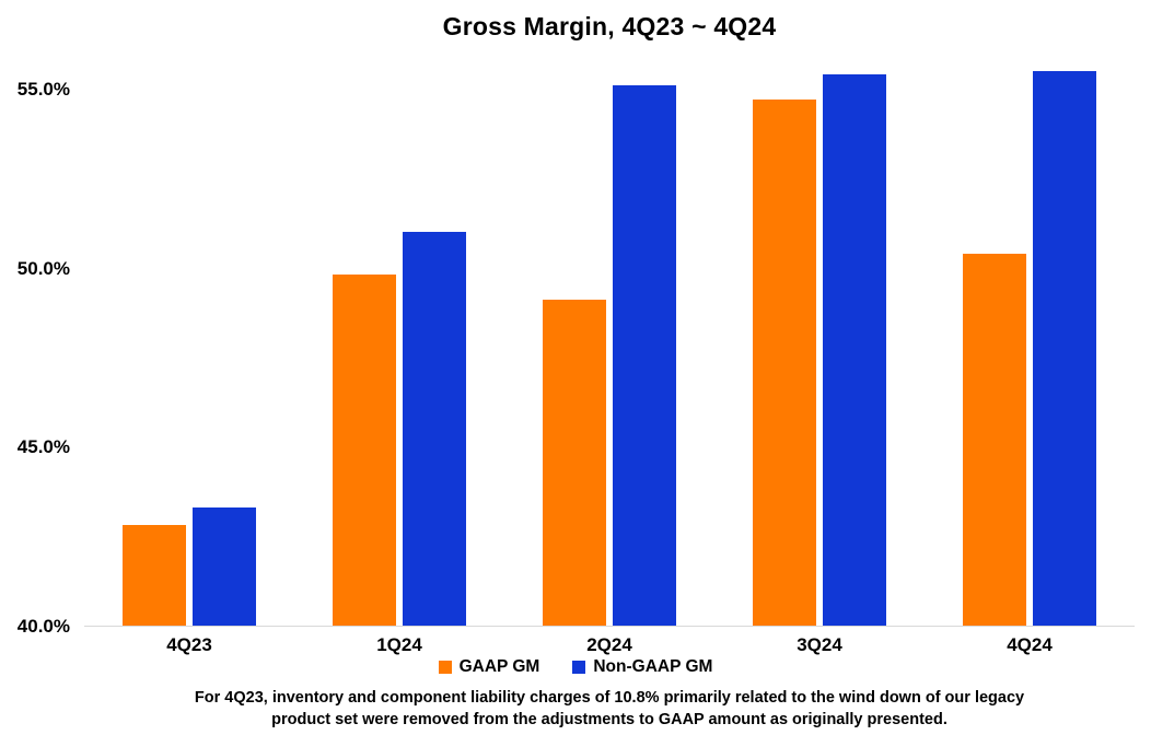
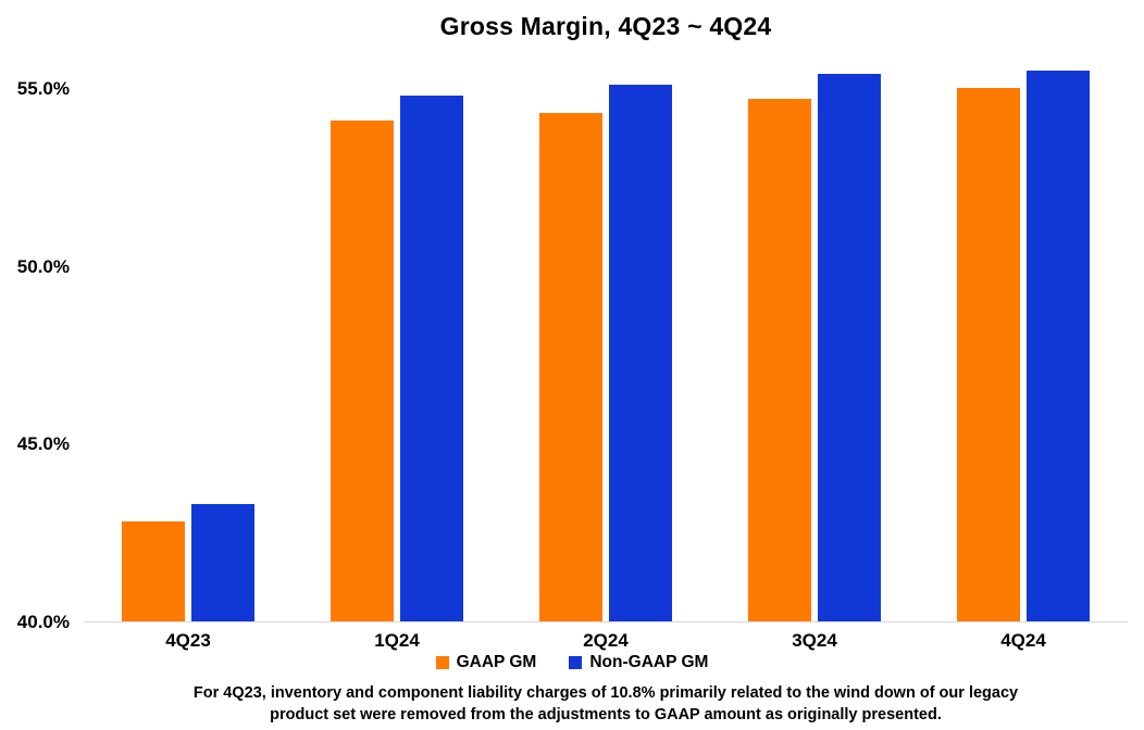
GAAP GM/1Q24: 49.8% -> 54.1%
Non-GAAP GM/1Q24: 51.0% -> 54.8%
GAAP GM/2Q24: 49.1% -> 54.3%
GAAP GM/4Q24: 50.4% -> 55.0%
